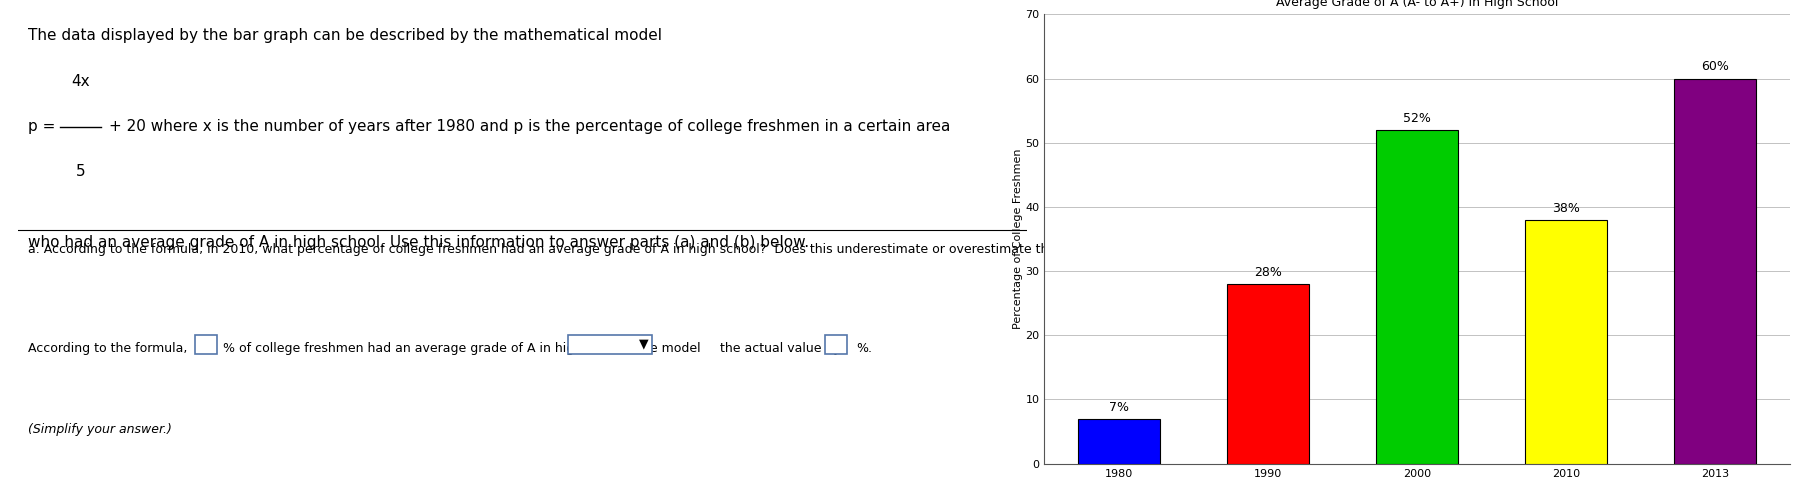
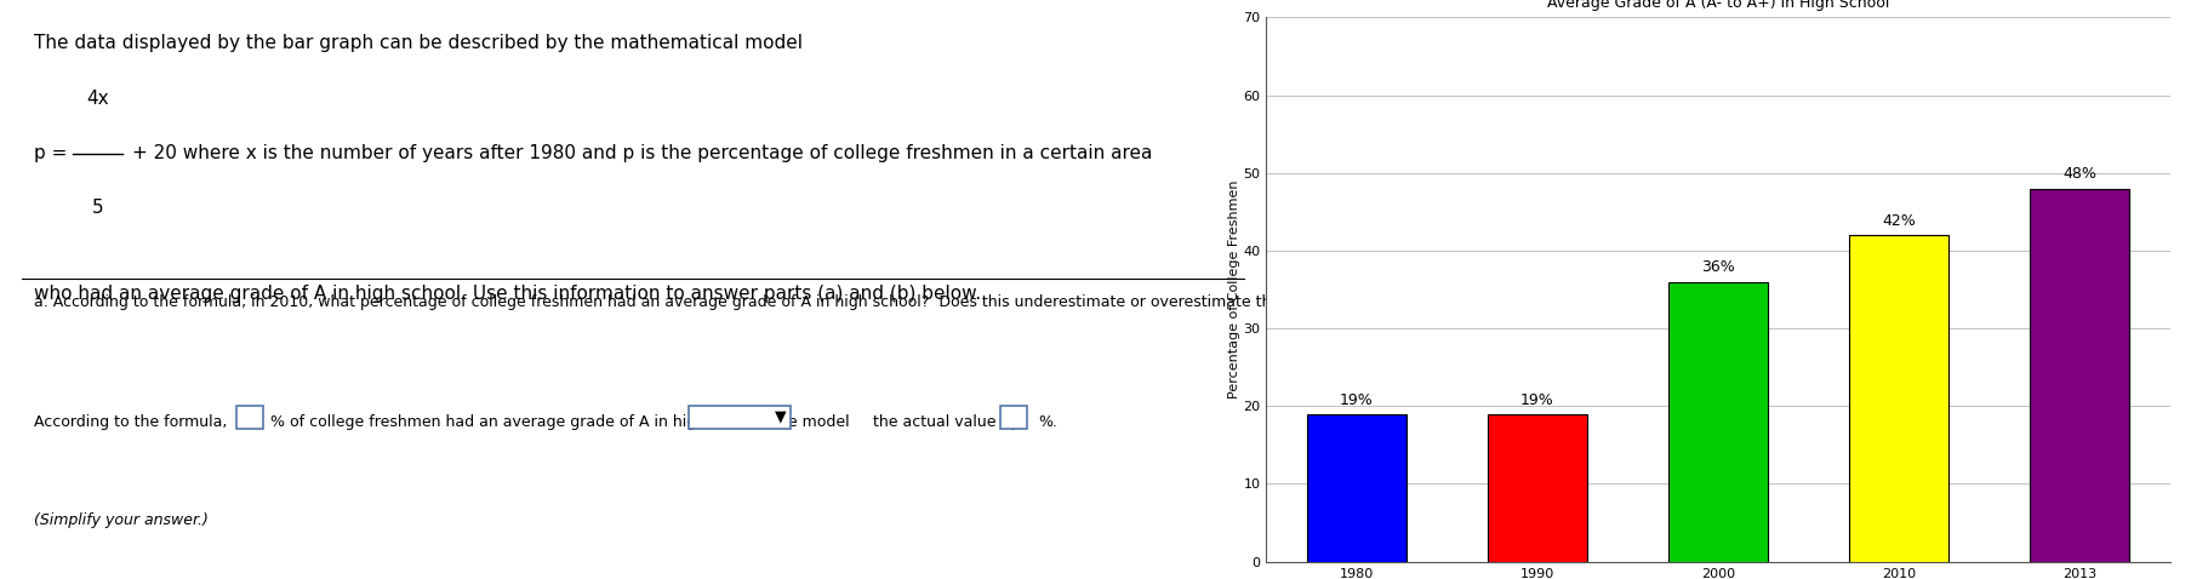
1980: 7% -> 19%
1990: 28% -> 19%
2000: 52% -> 36%
2010: 38% -> 42%
2013: 60% -> 48%
